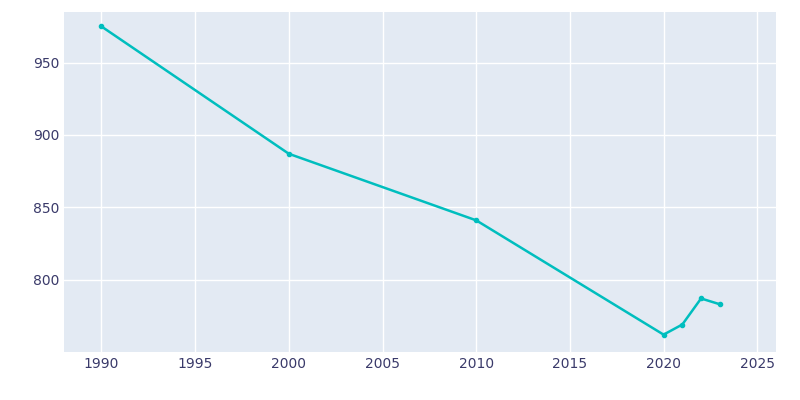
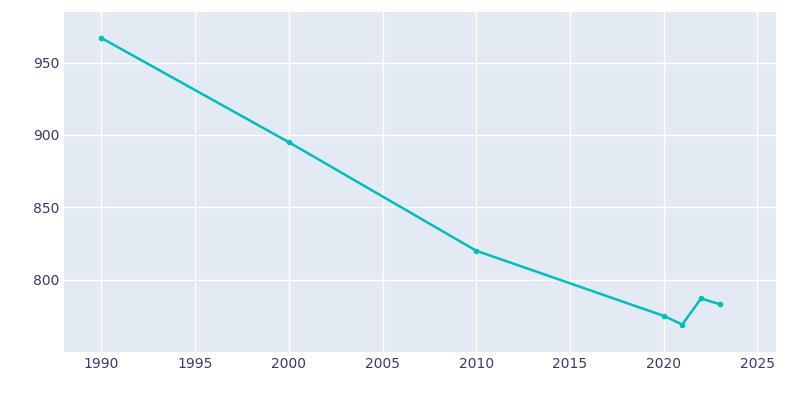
1990: 975 -> 967
2000: 887 -> 895
2010: 841 -> 820
2020: 762 -> 775
